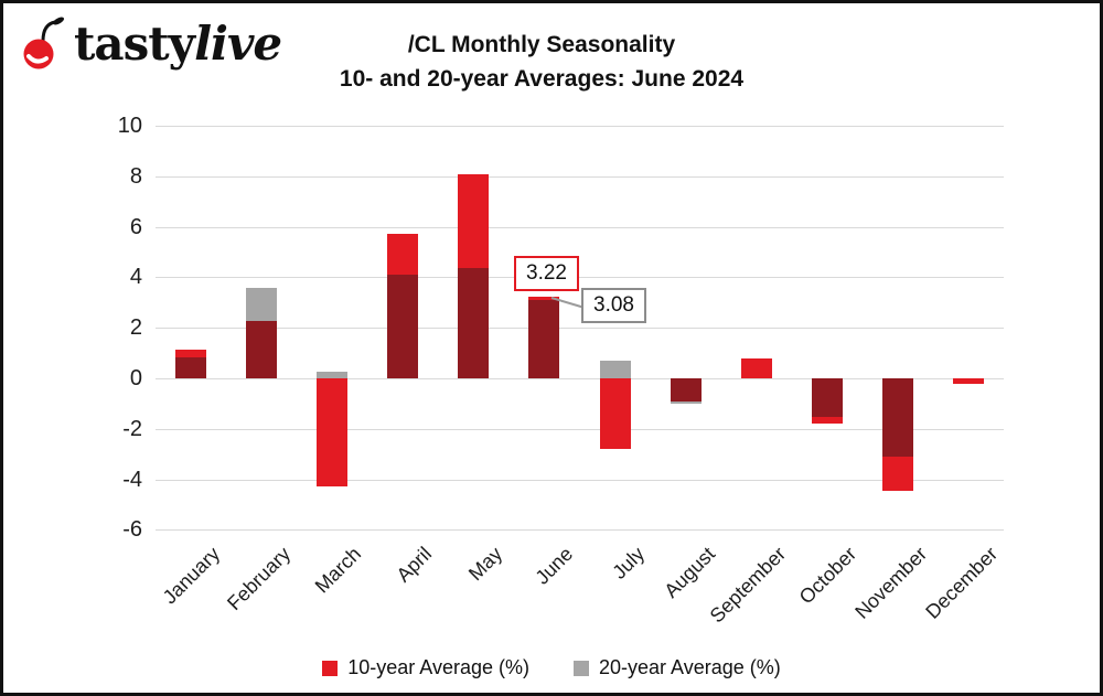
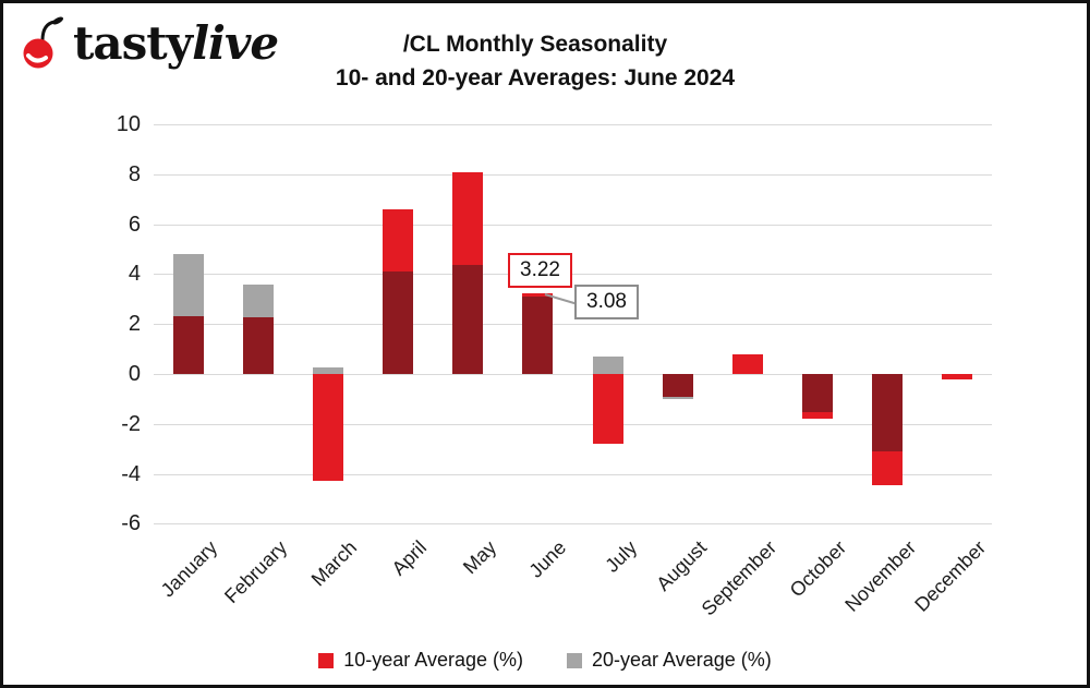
10-year Average (%)/January: 1.1 -> 2.3
20-year Average (%)/January: 0.8 -> 4.8
10-year Average (%)/April: 5.7 -> 6.6
